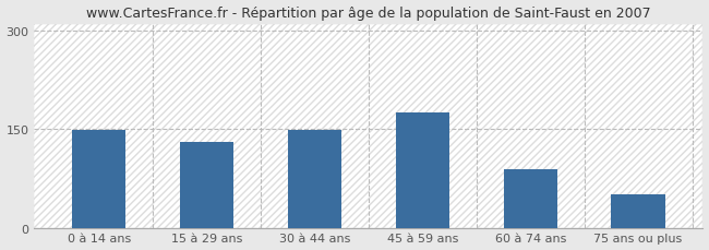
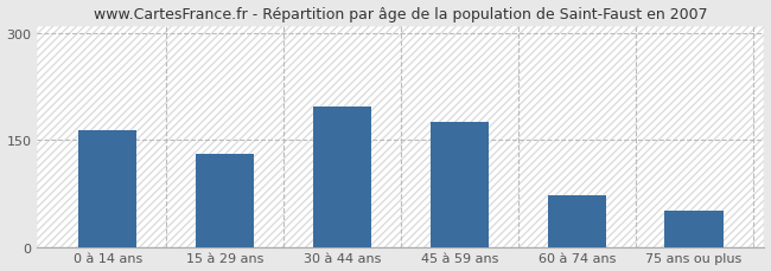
0 à 14 ans: 148 -> 164
30 à 44 ans: 148 -> 196
60 à 74 ans: 88 -> 72
